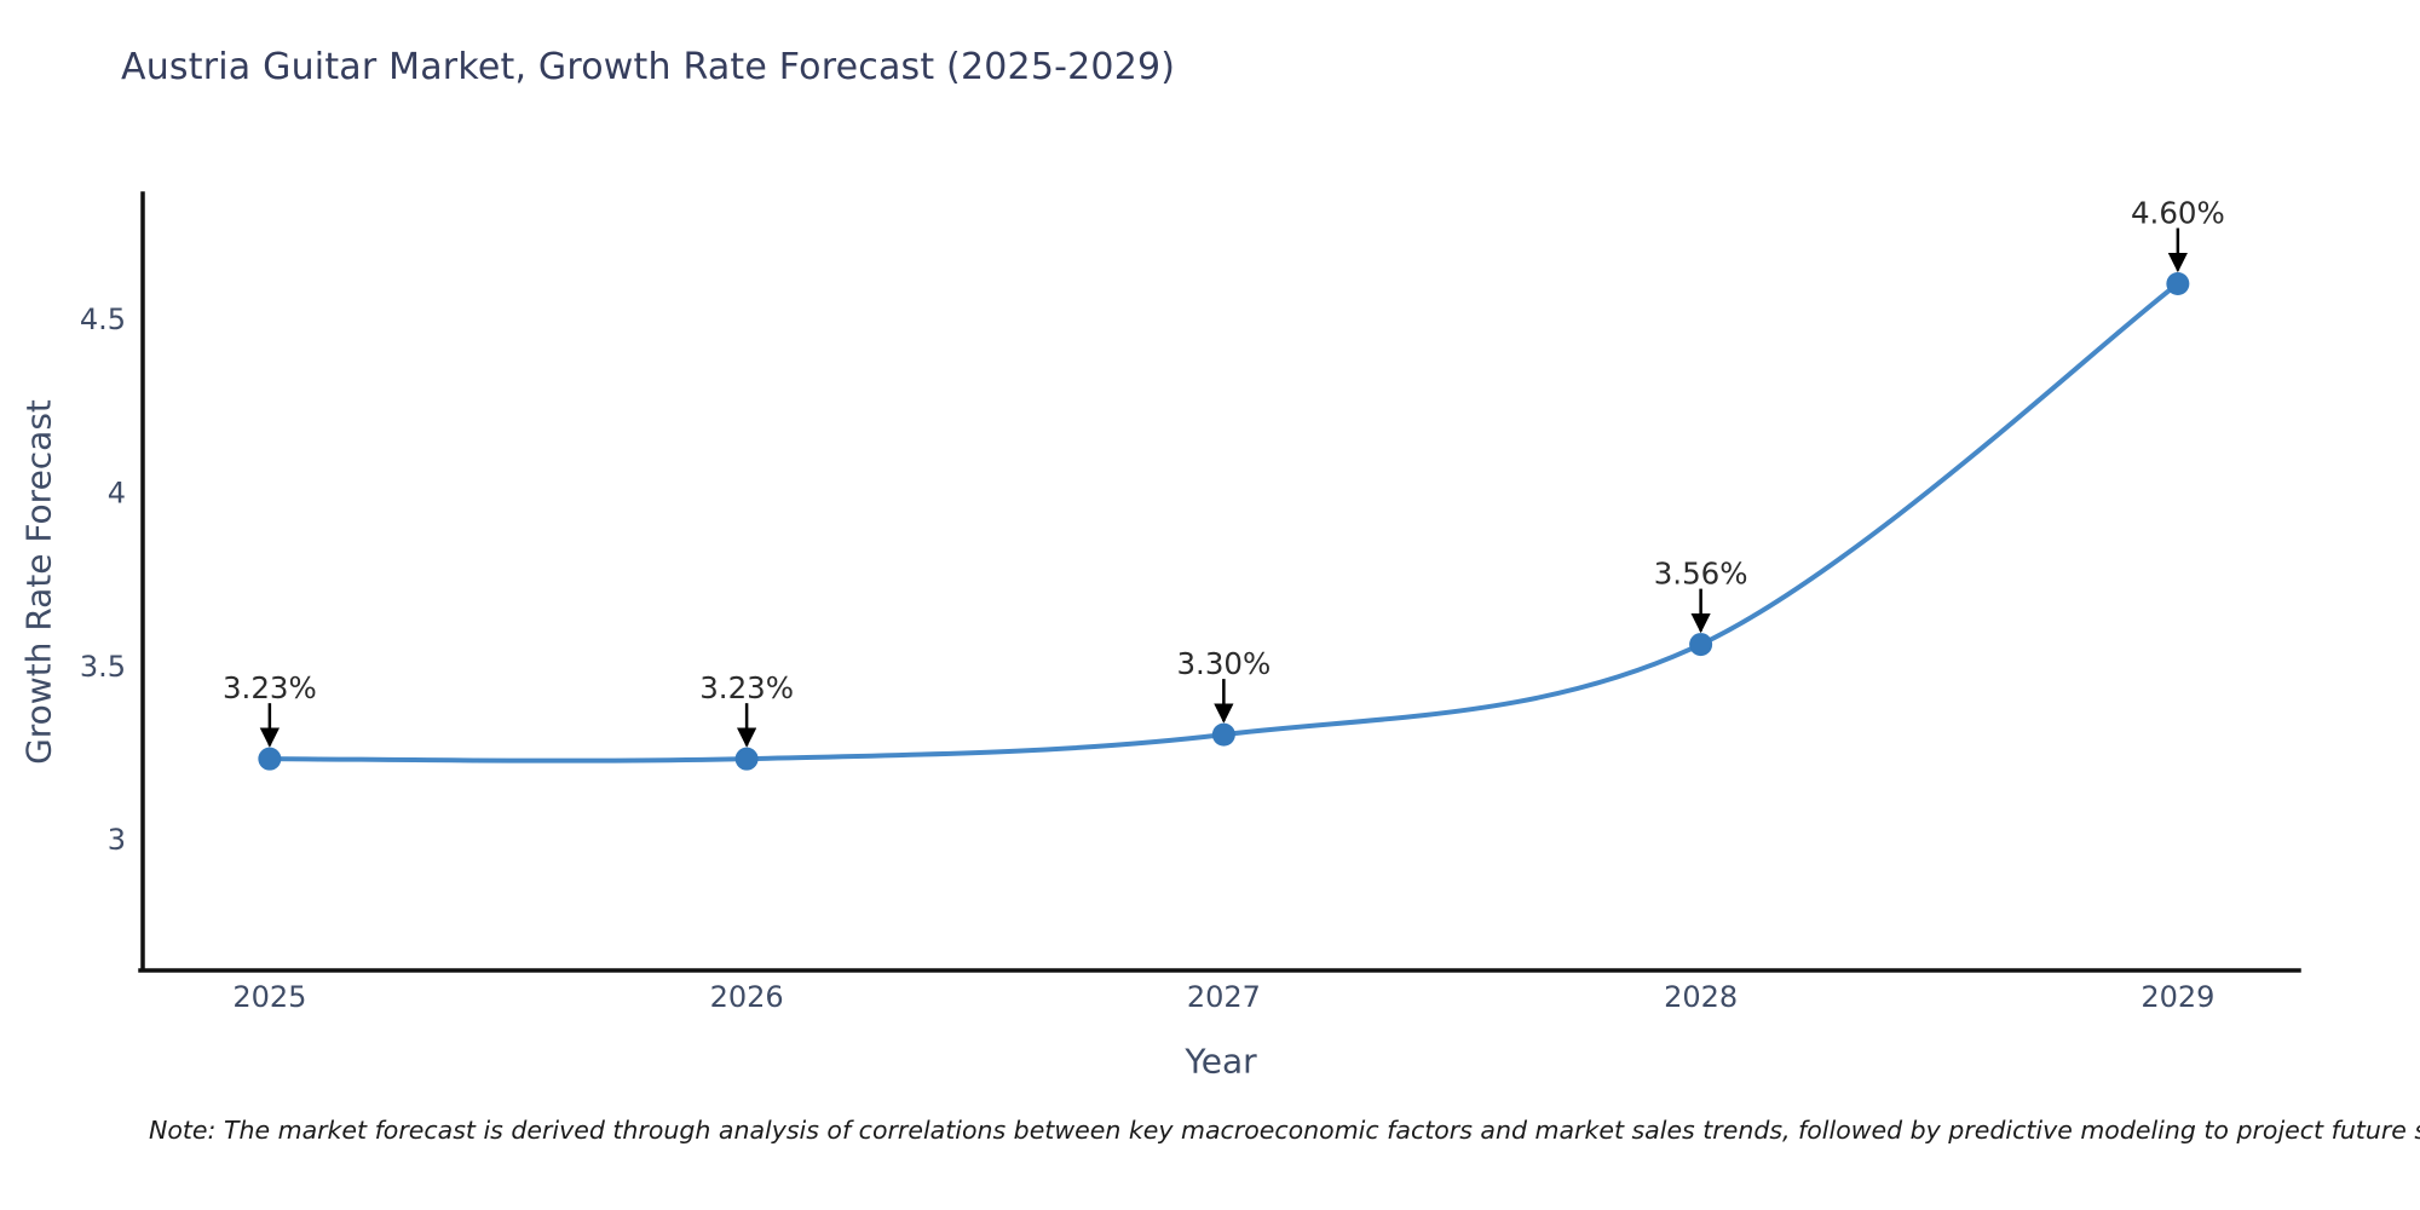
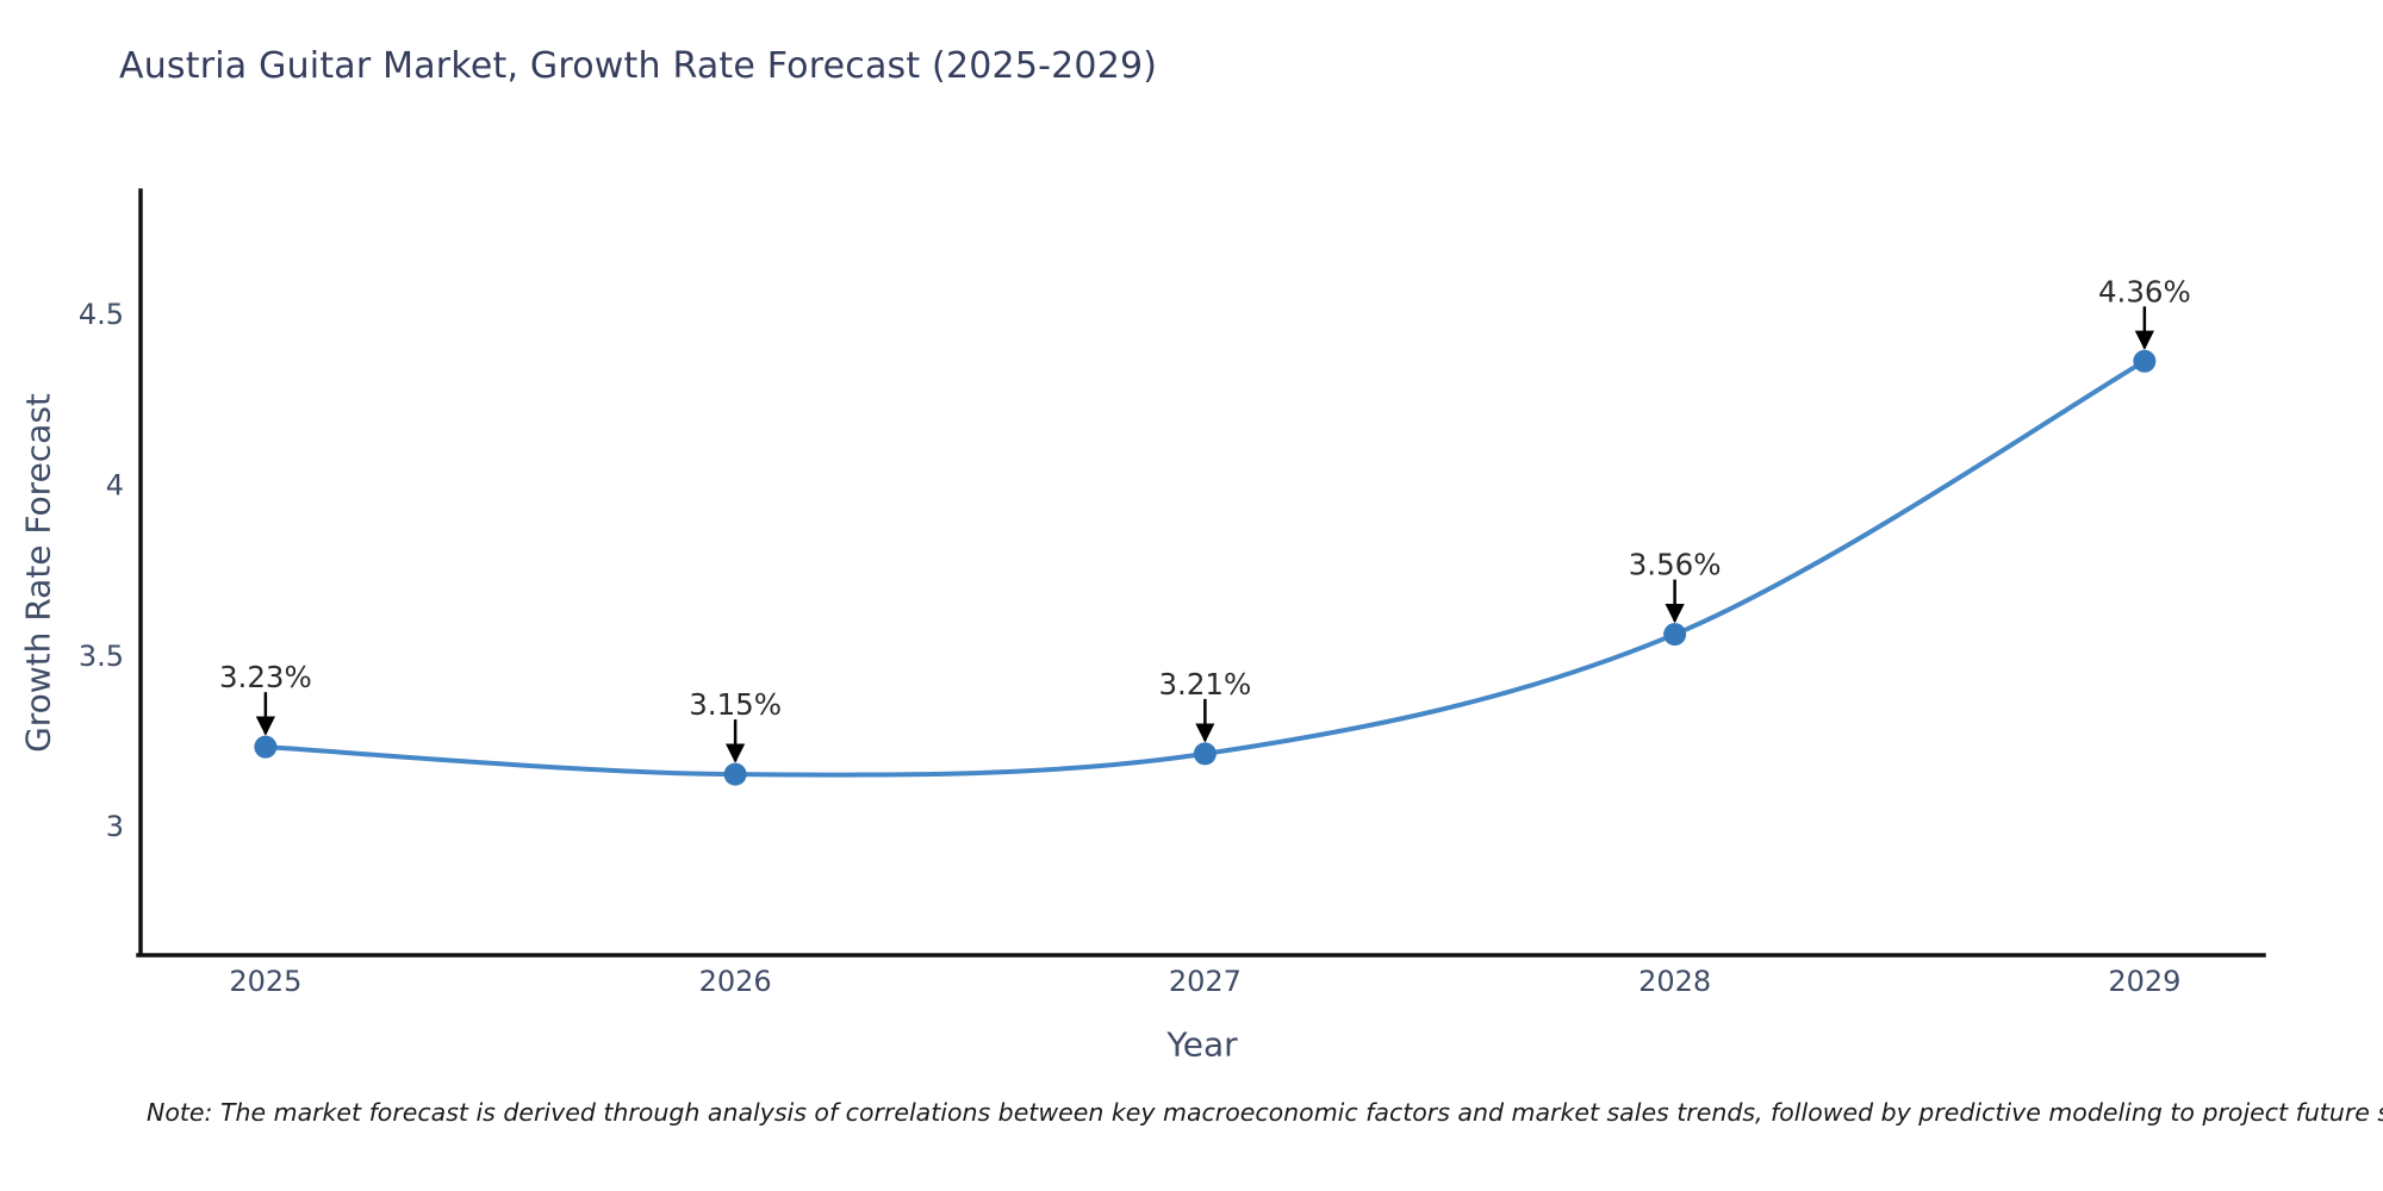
2026: 3.23% -> 3.15%
2027: 3.30% -> 3.21%
2029: 4.60% -> 4.36%
